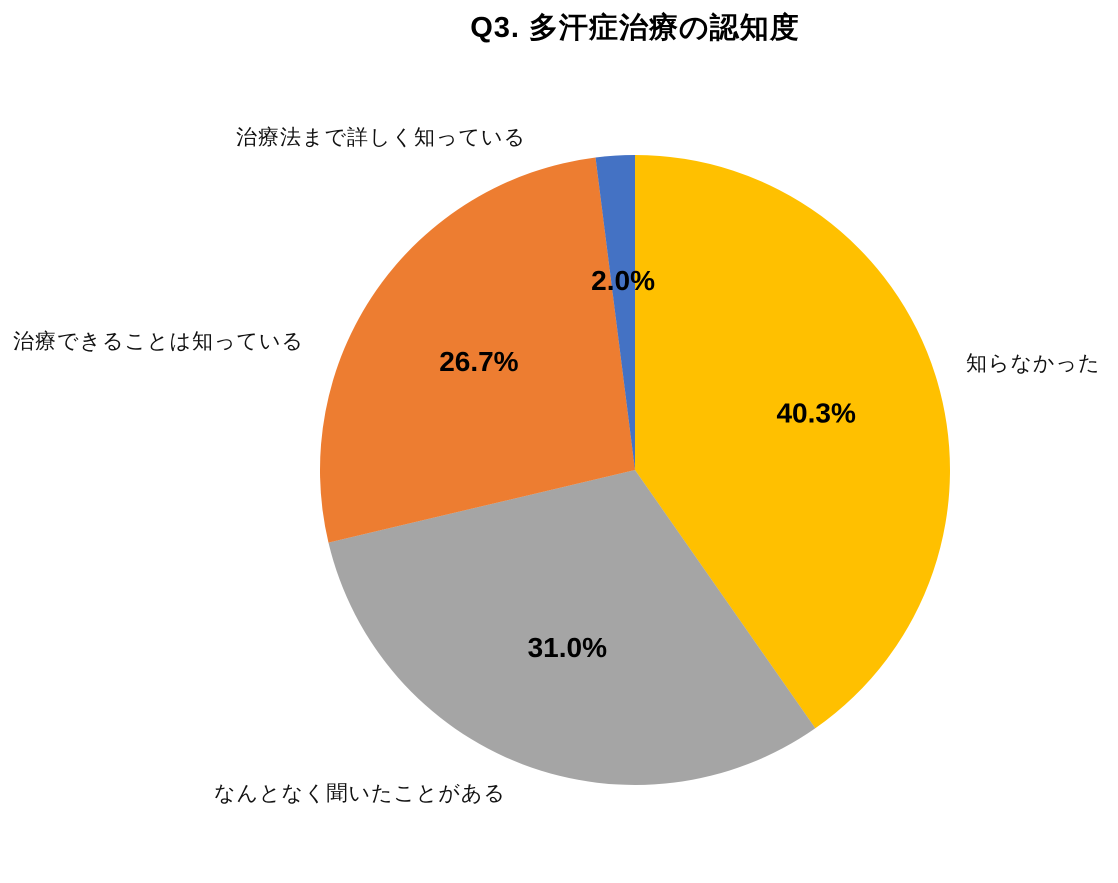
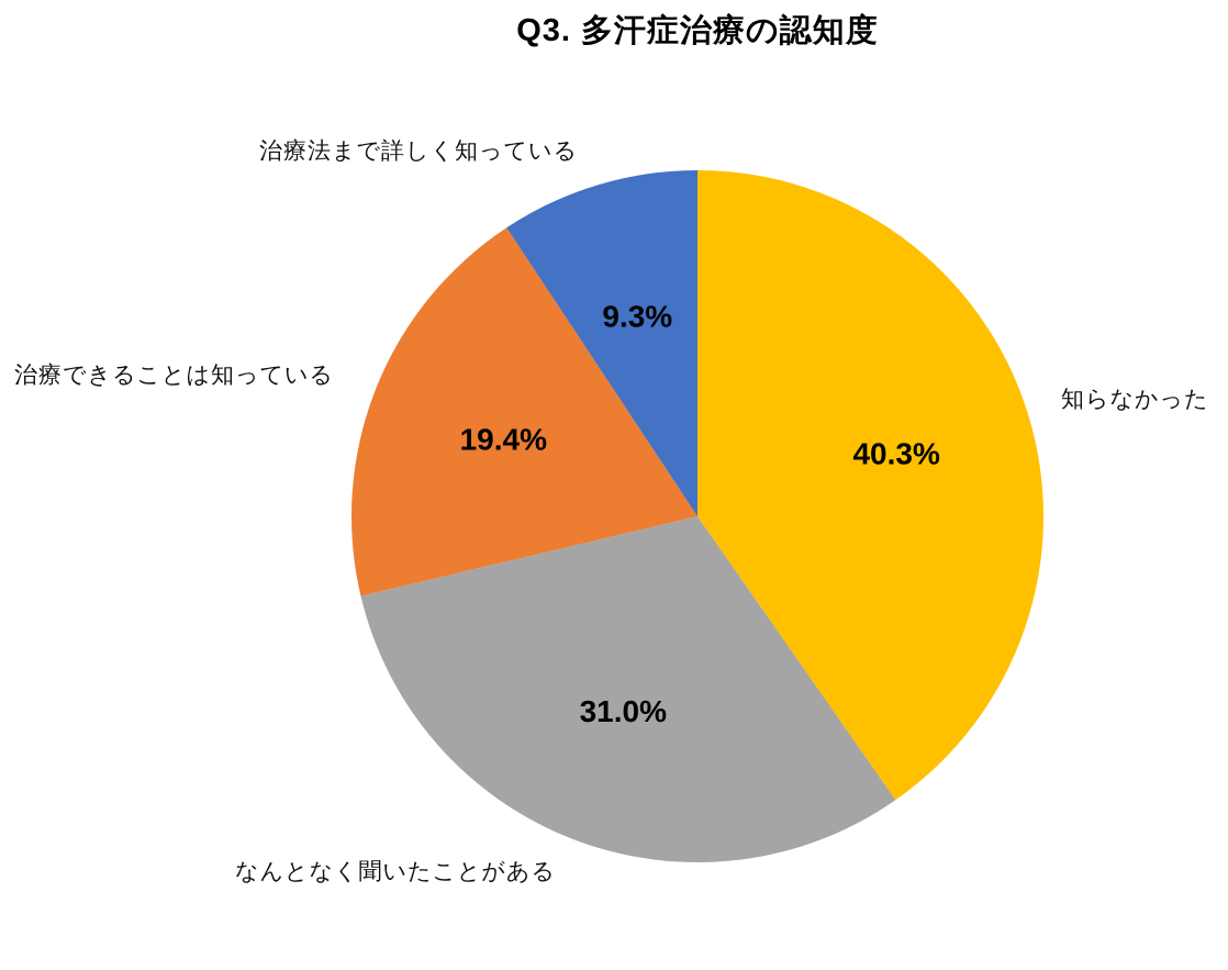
治療できることは知っている: 26.7% -> 19.4%
治療法まで詳しく知っている: 2.0% -> 9.3%
